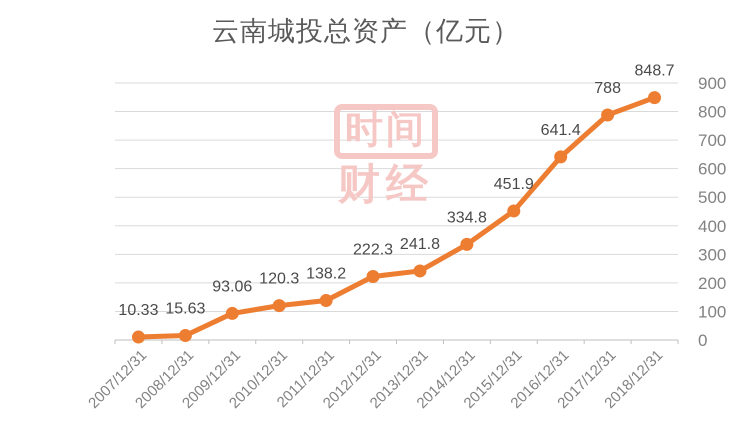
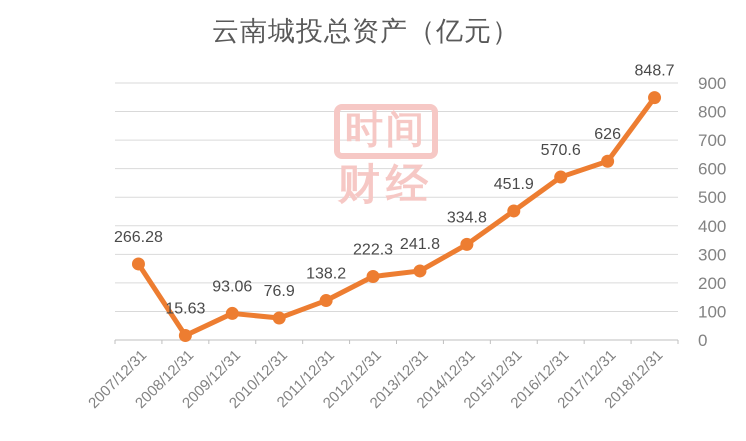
2007/12/31: 10.33 -> 266.28
2010/12/31: 120.3 -> 76.9
2016/12/31: 641.4 -> 570.6
2017/12/31: 788 -> 626
